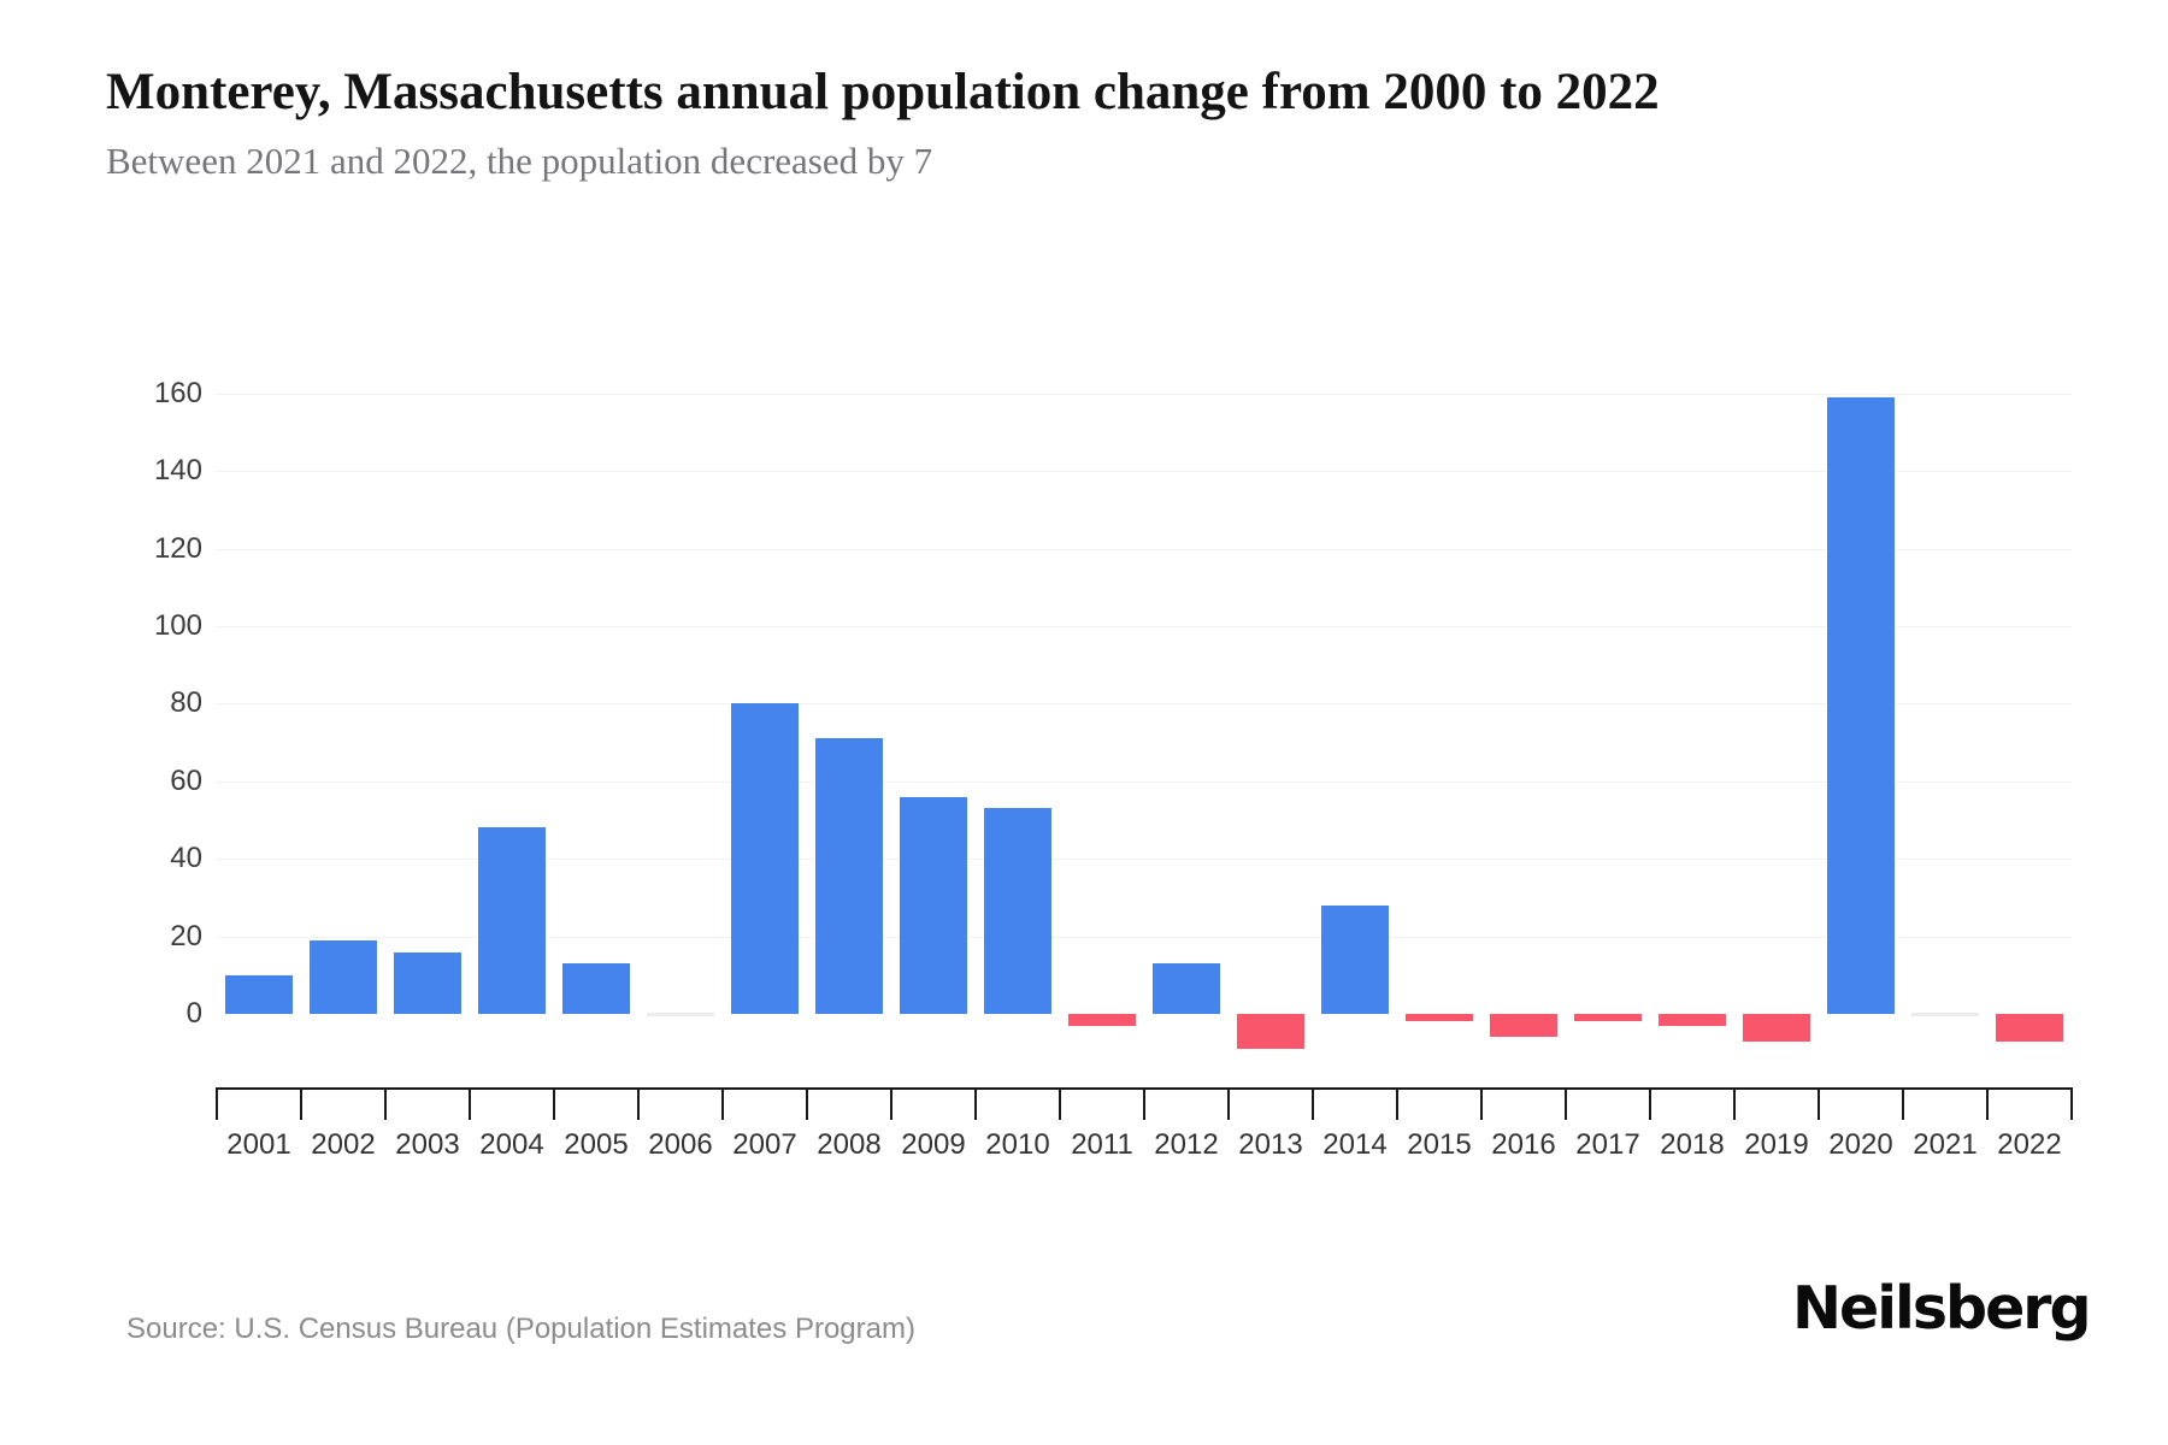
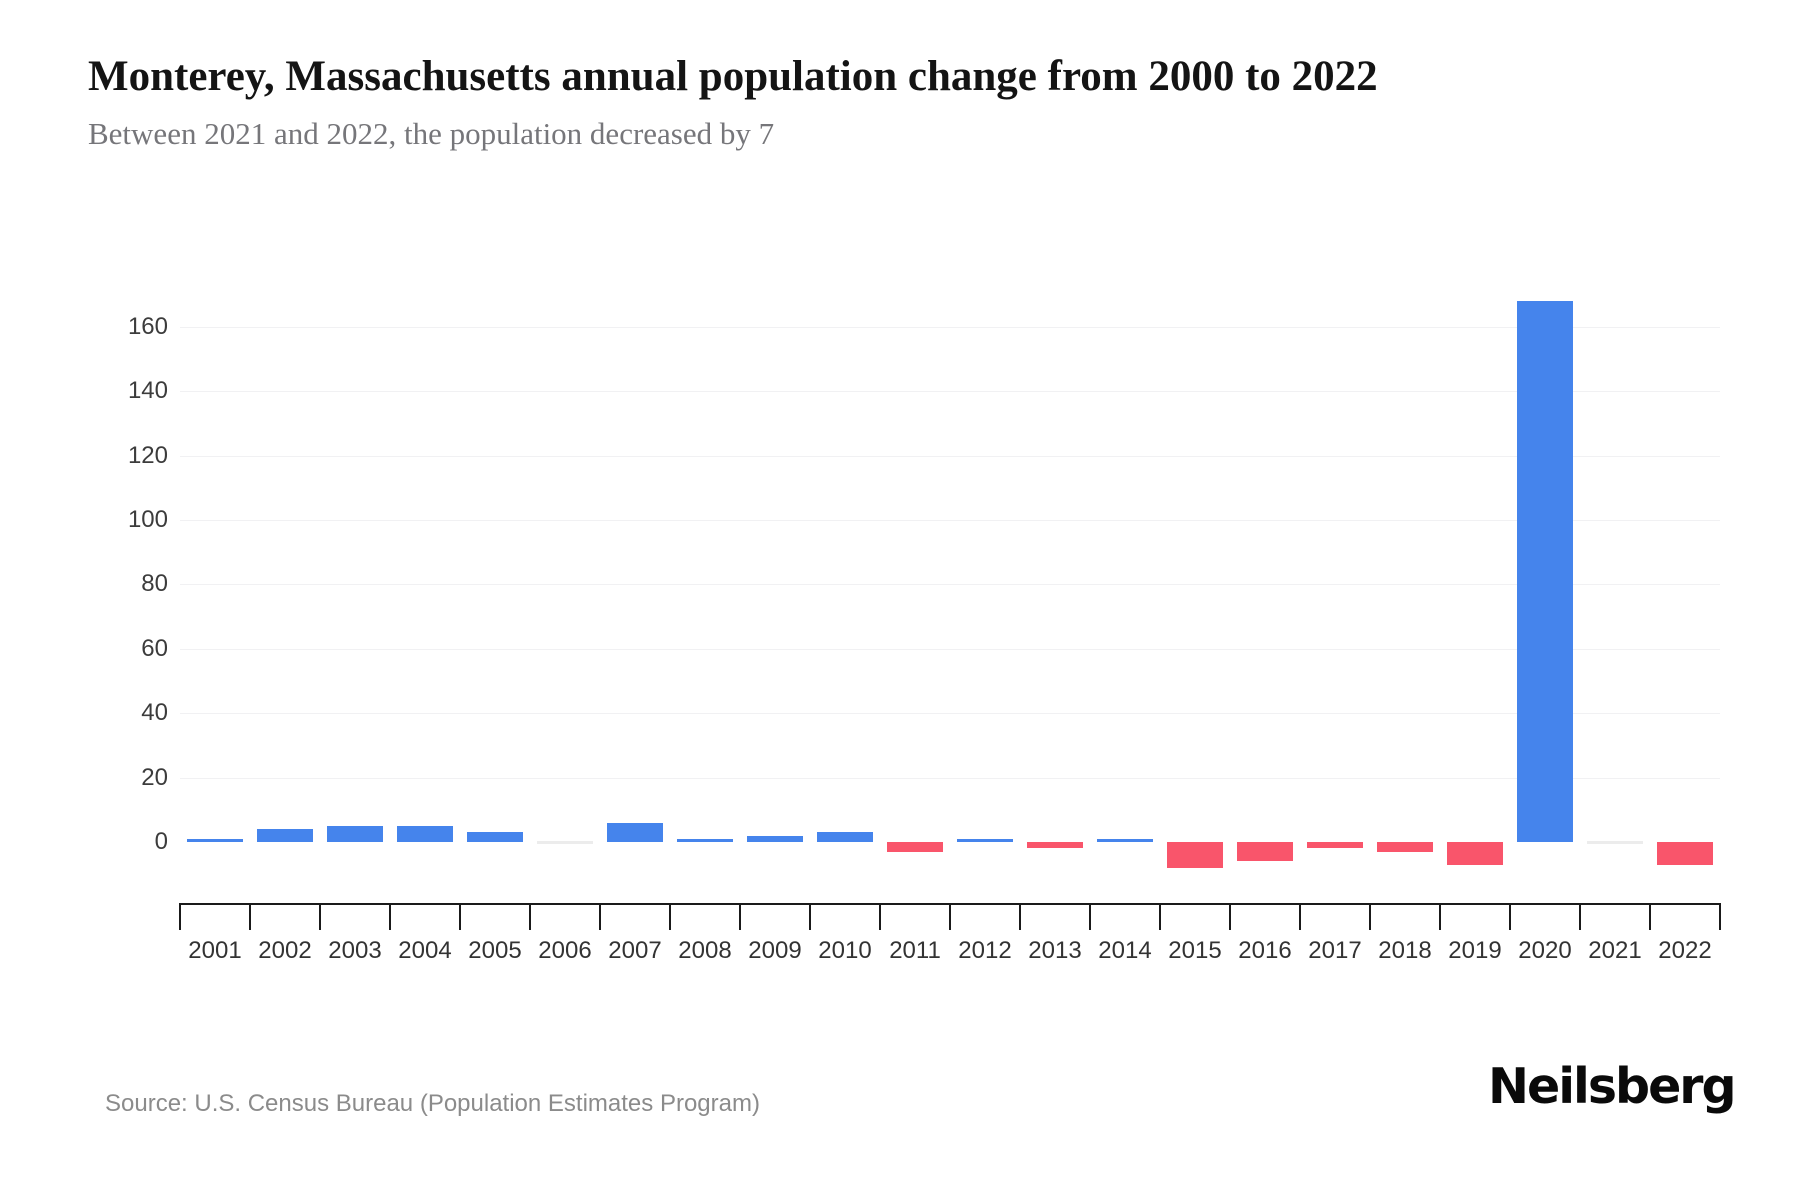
2001: 10 -> 1
2002: 19 -> 4
2003: 16 -> 5
2004: 48 -> 5
2005: 13 -> 3
2007: 80 -> 6
2008: 71 -> 1
2009: 56 -> 2
2010: 53 -> 3
2012: 13 -> 1
2013: -9 -> -2
2014: 28 -> 1
2015: -2 -> -8
2020: 159 -> 168
